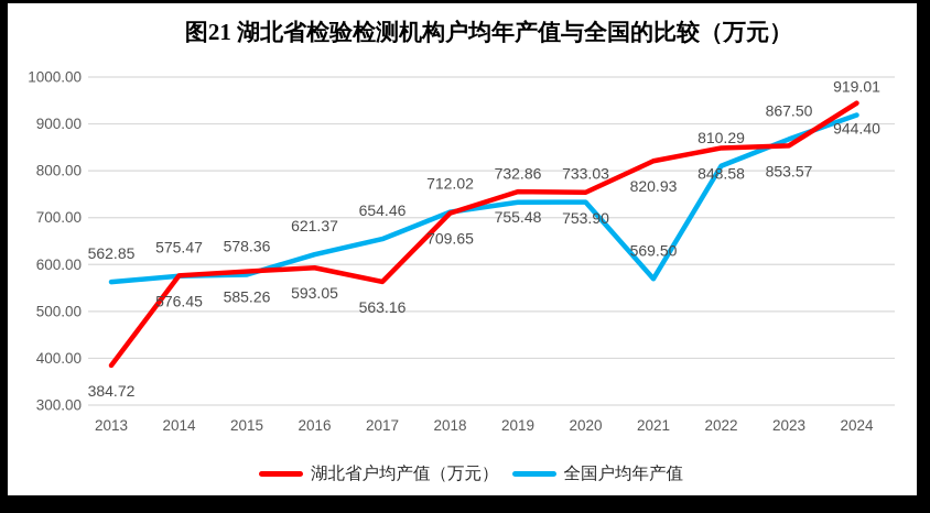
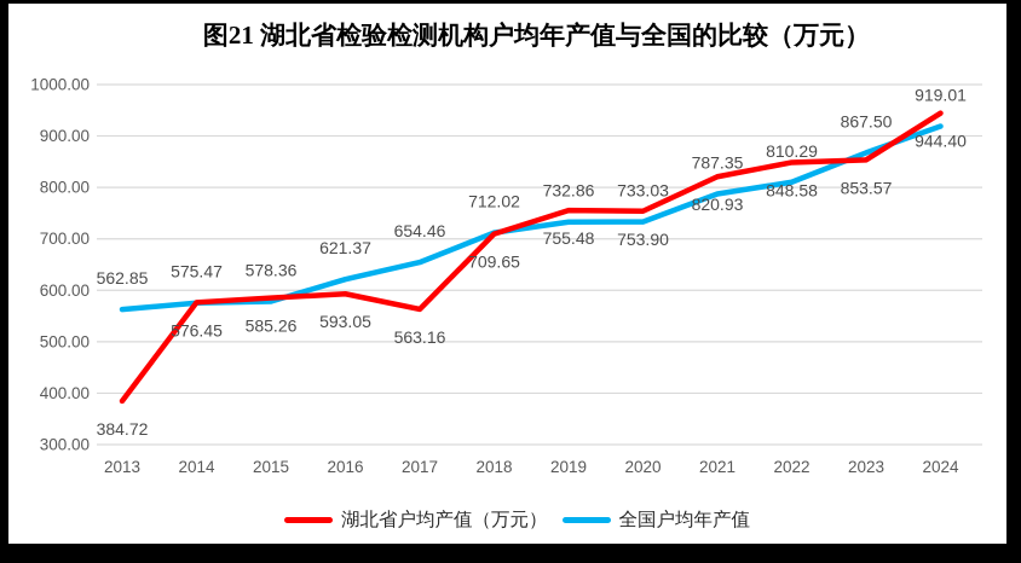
全国户均年产值/2021: 569.50 -> 787.35
